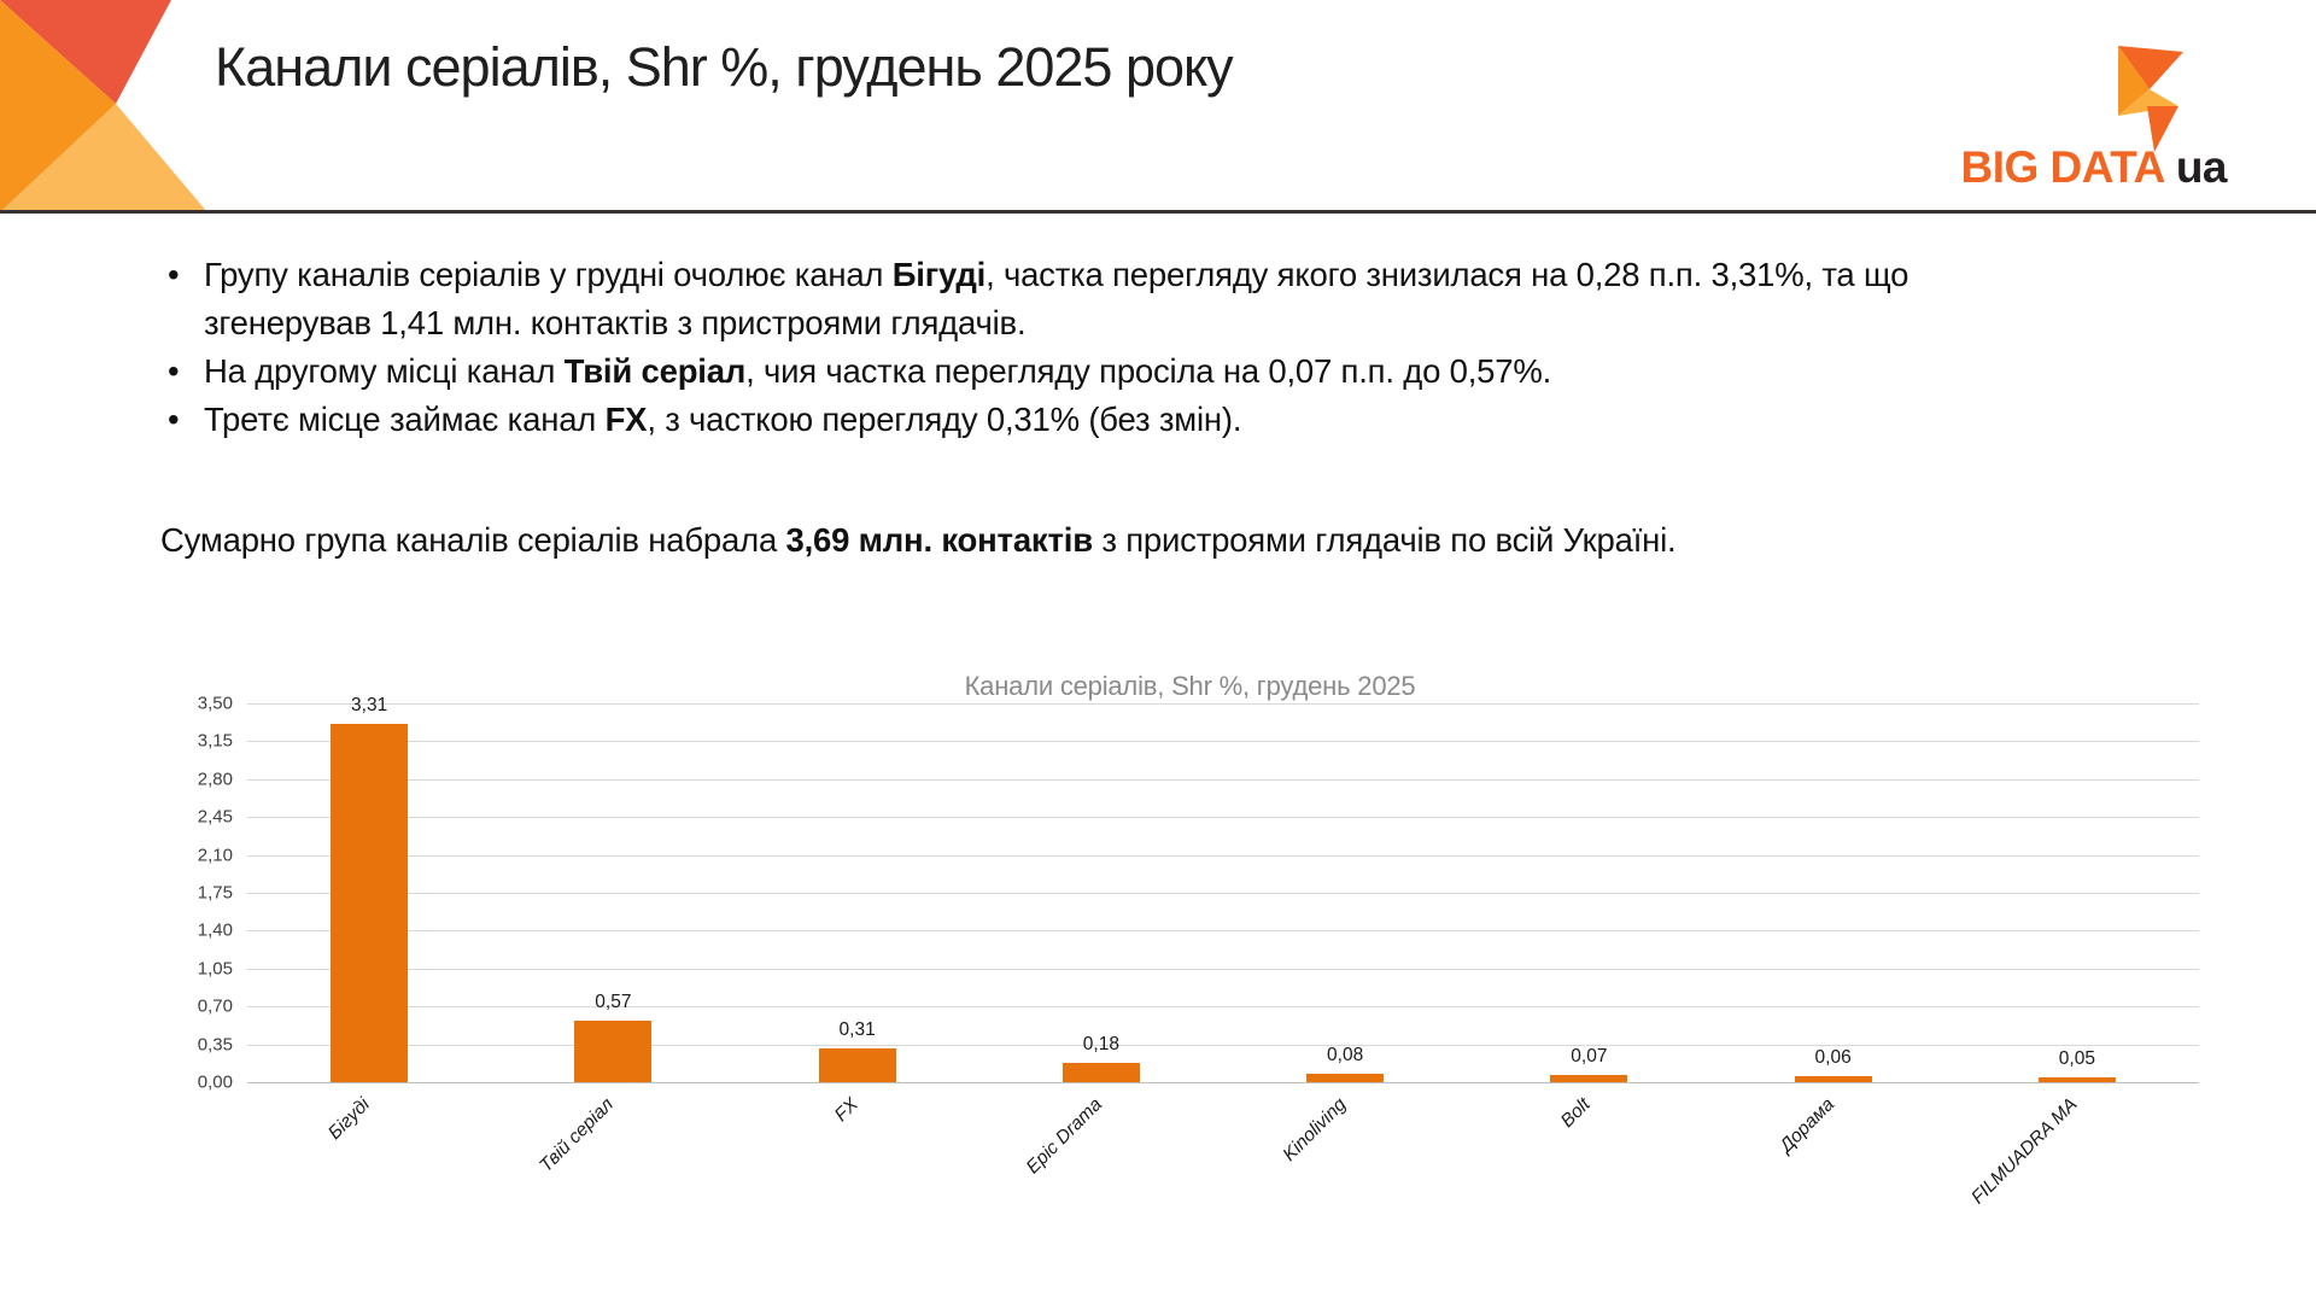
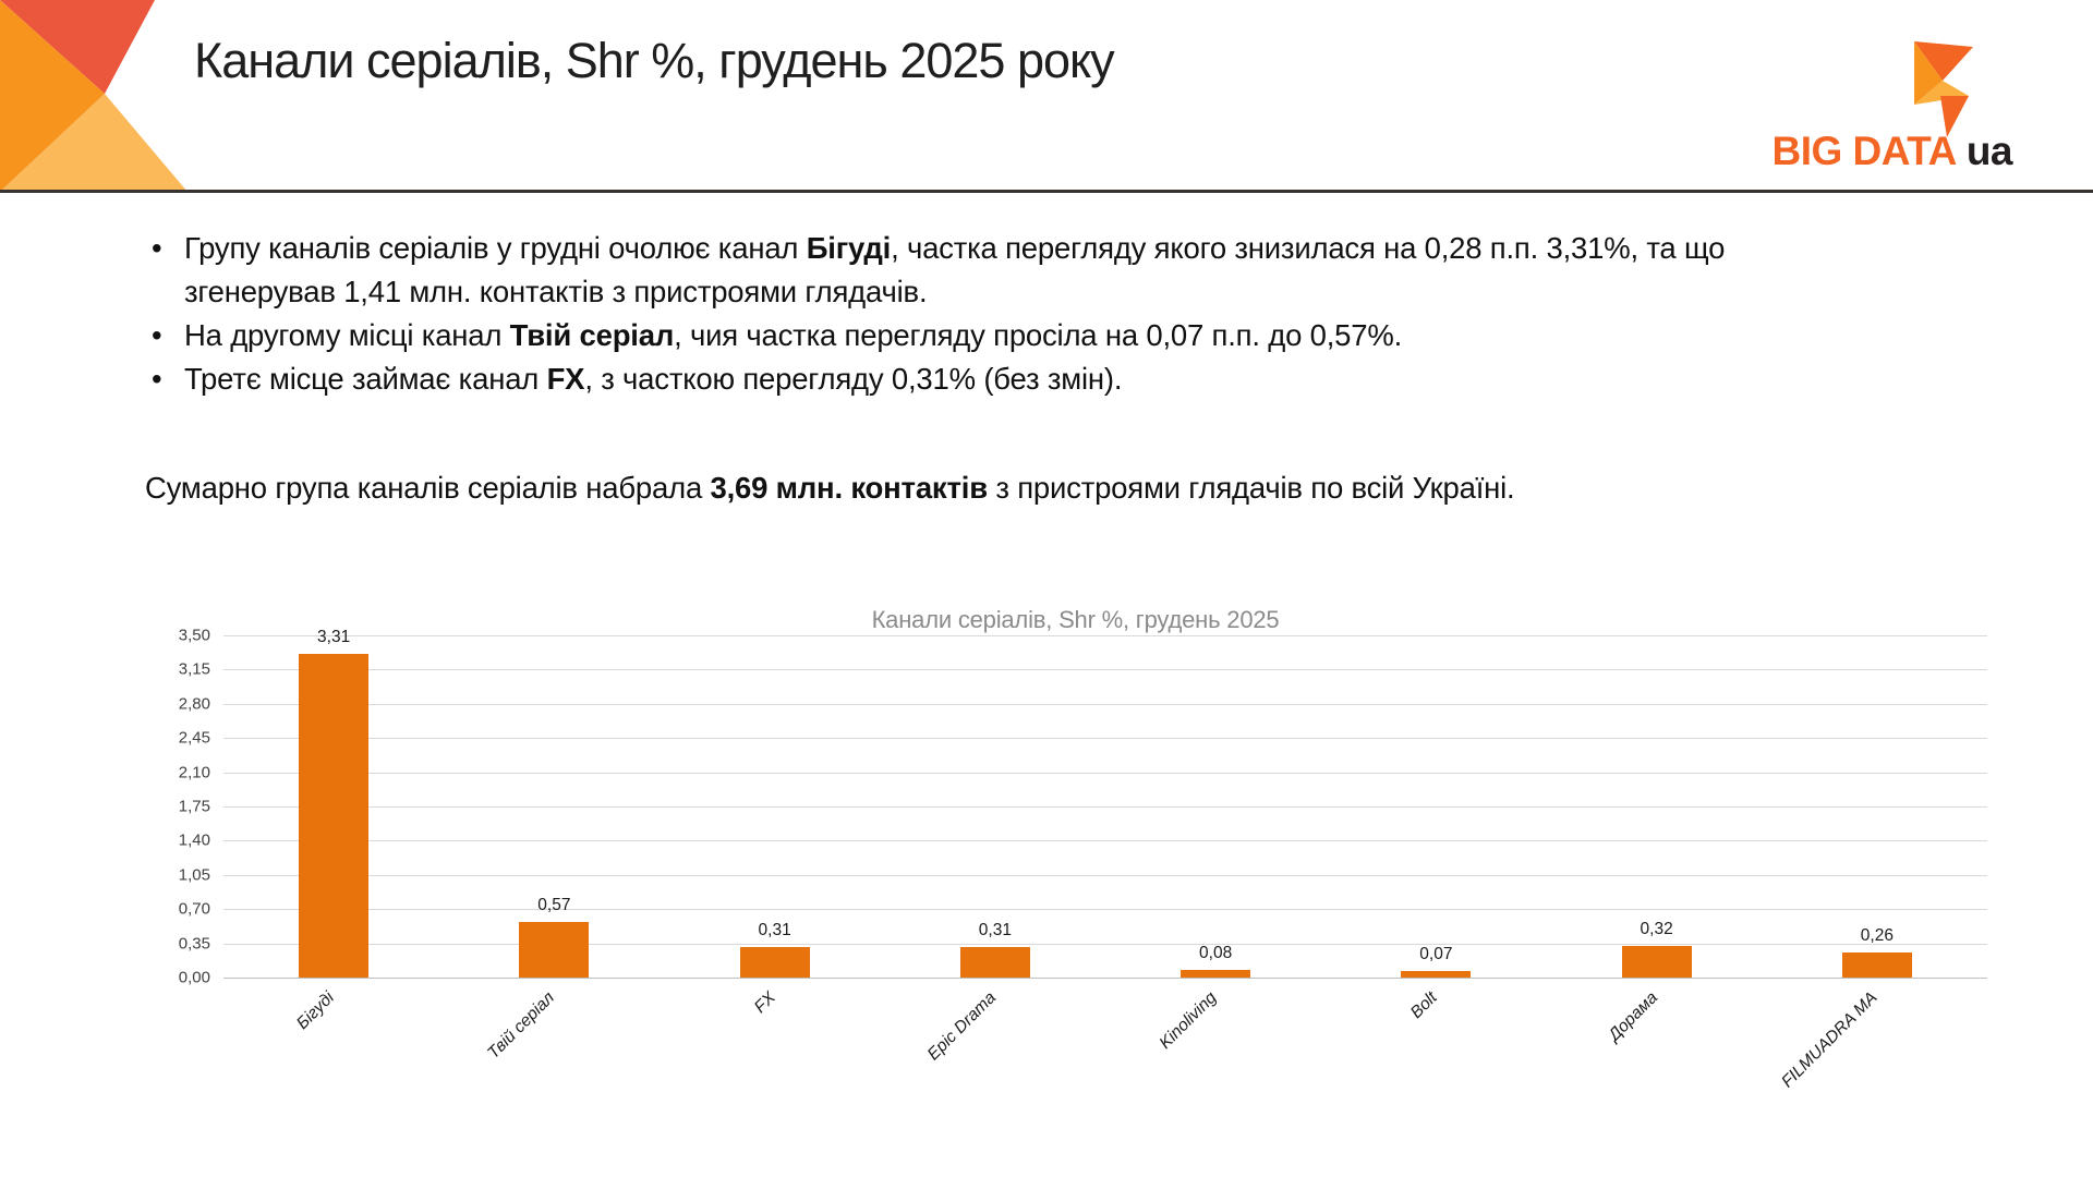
Epic Drama: 0,18 -> 0,31
Дорама: 0,06 -> 0,32
FILMUADRA MA: 0,05 -> 0,26
